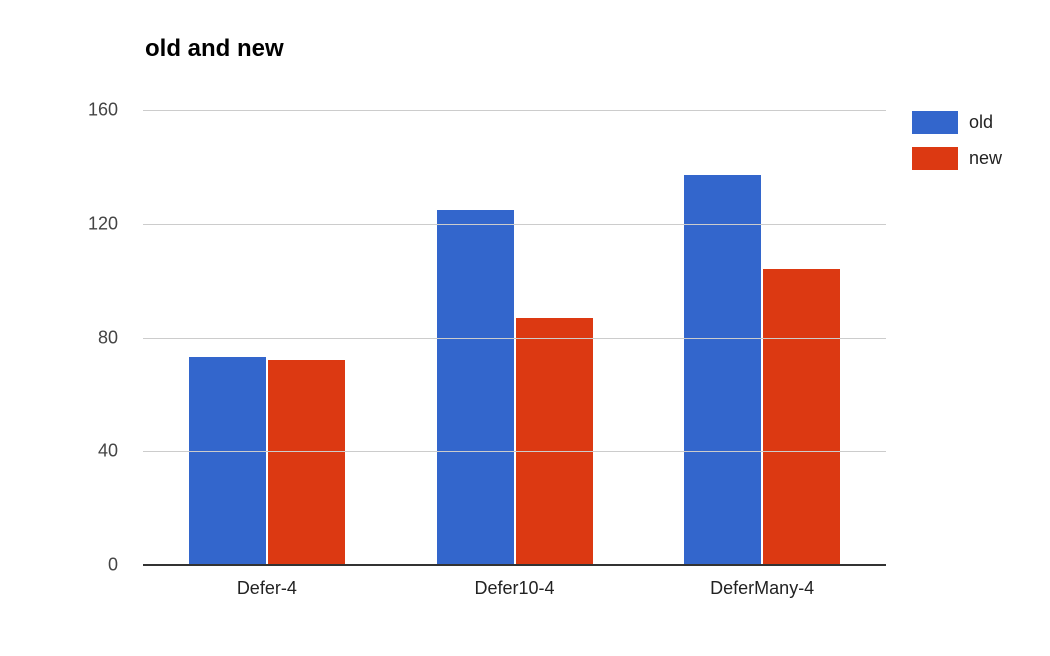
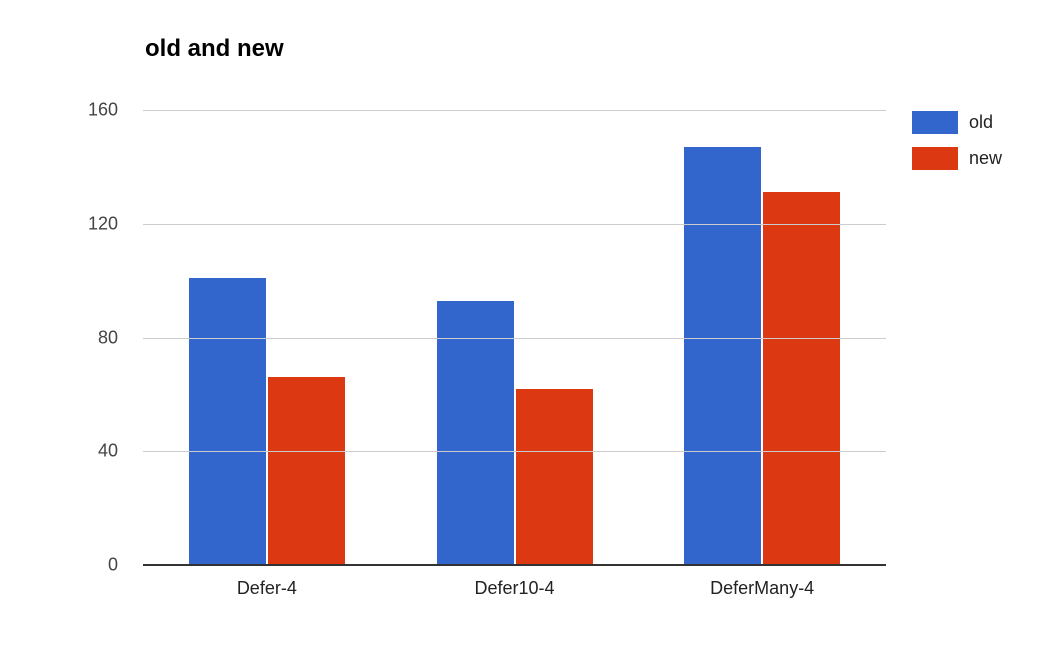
old/Defer-4: 73 -> 101
new/Defer-4: 72 -> 66
old/Defer10-4: 125 -> 93
new/Defer10-4: 87 -> 62
old/DeferMany-4: 137 -> 147
new/DeferMany-4: 104 -> 131
